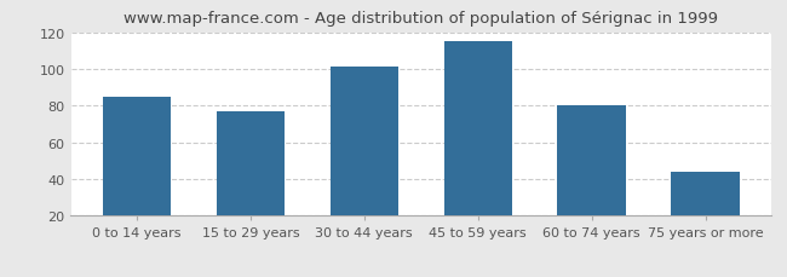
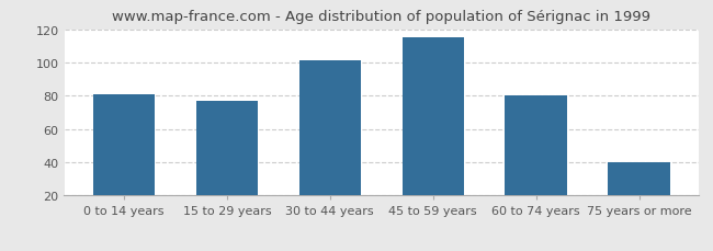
0 to 14 years: 85 -> 81
75 years or more: 44 -> 40
